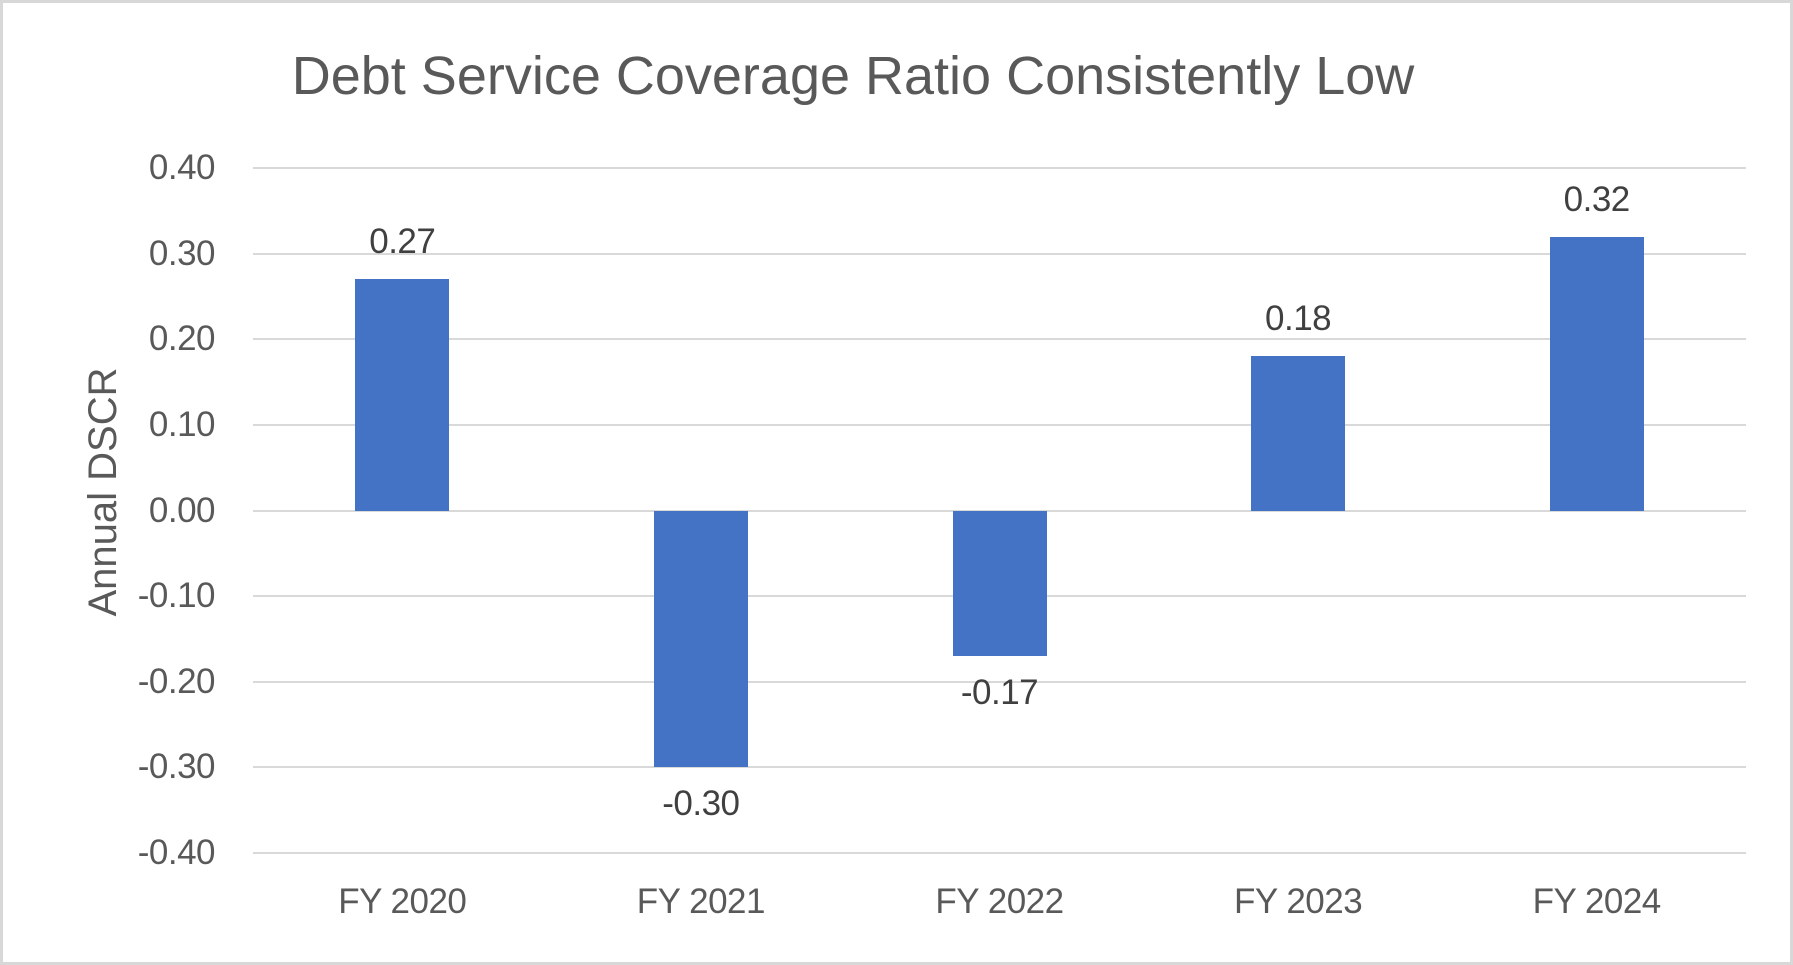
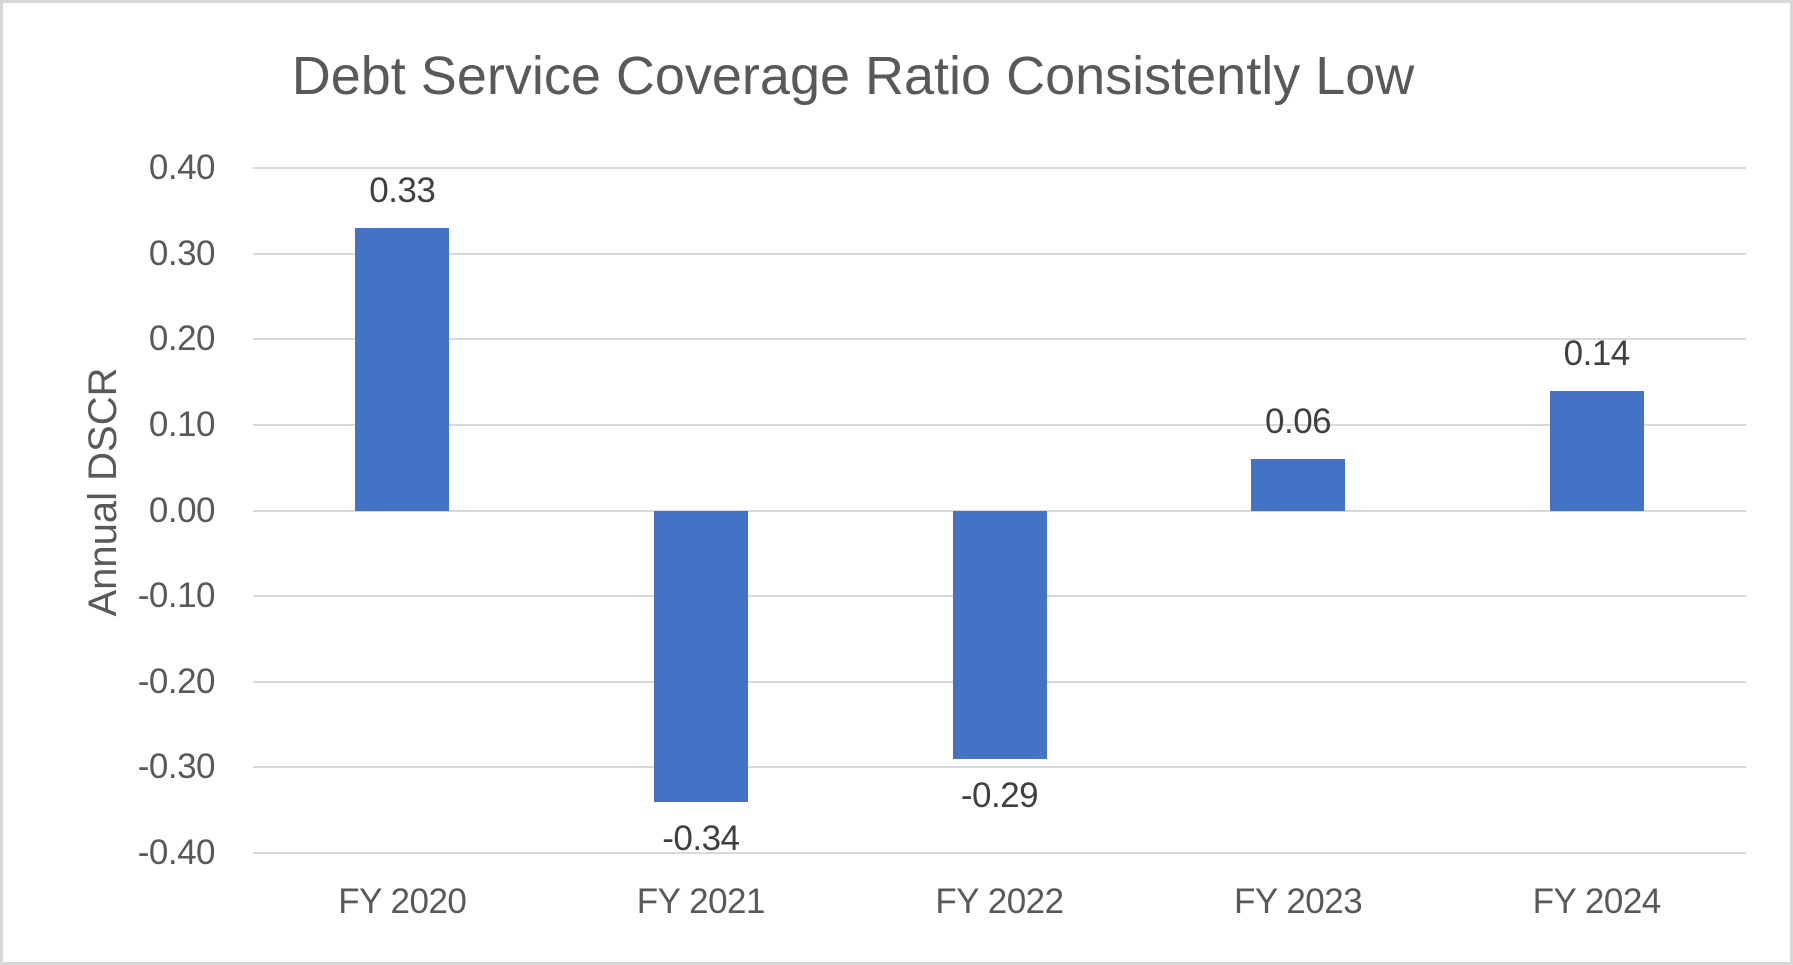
FY 2020: 0.27 -> 0.33
FY 2021: -0.30 -> -0.34
FY 2022: -0.17 -> -0.29
FY 2023: 0.18 -> 0.06
FY 2024: 0.32 -> 0.14
